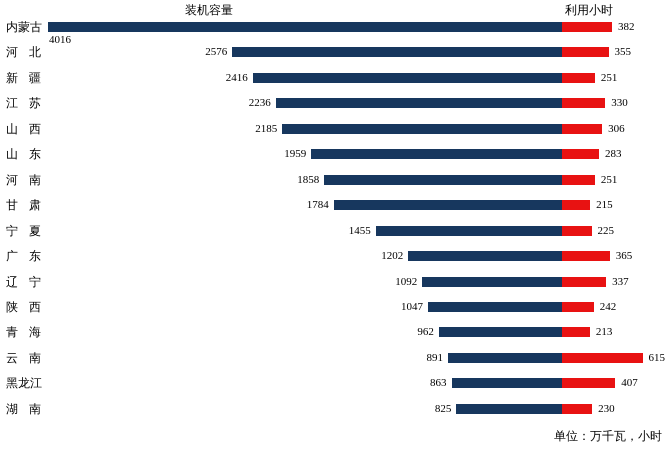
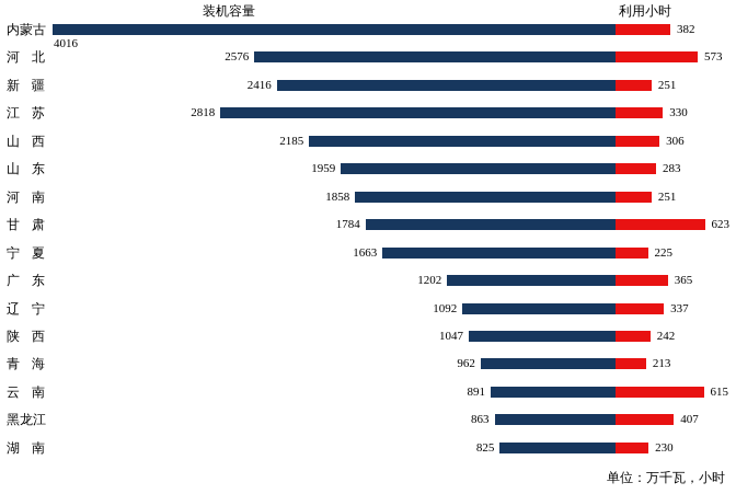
利用小时/河北: 355 -> 573
装机容量/江苏: 2236 -> 2818
利用小时/甘肃: 215 -> 623
装机容量/宁夏: 1455 -> 1663
